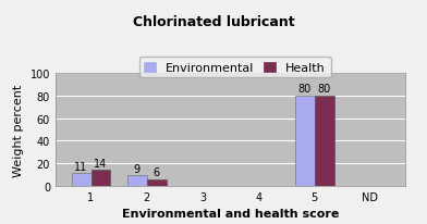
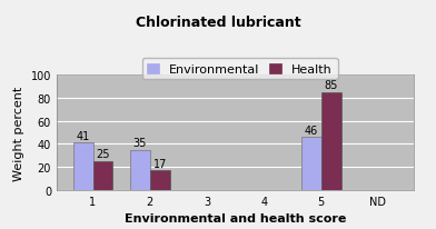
Environmental/1: 11 -> 41
Health/1: 14 -> 25
Environmental/2: 9 -> 35
Health/2: 6 -> 17
Environmental/5: 80 -> 46
Health/5: 80 -> 85
